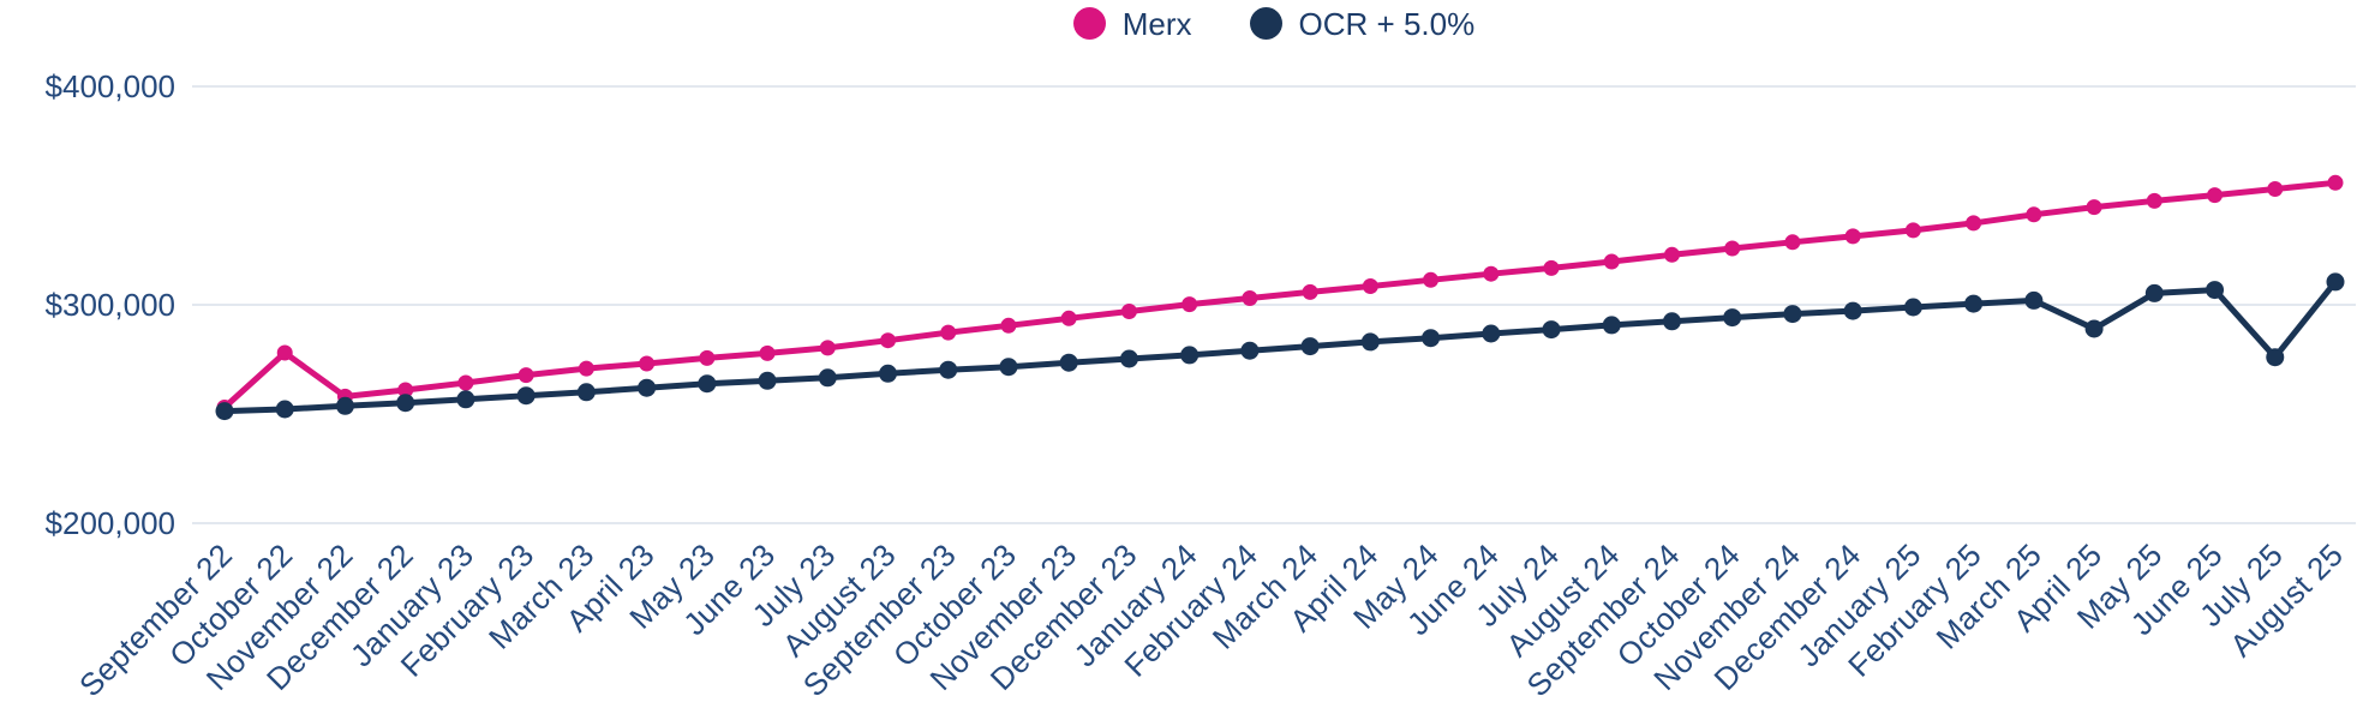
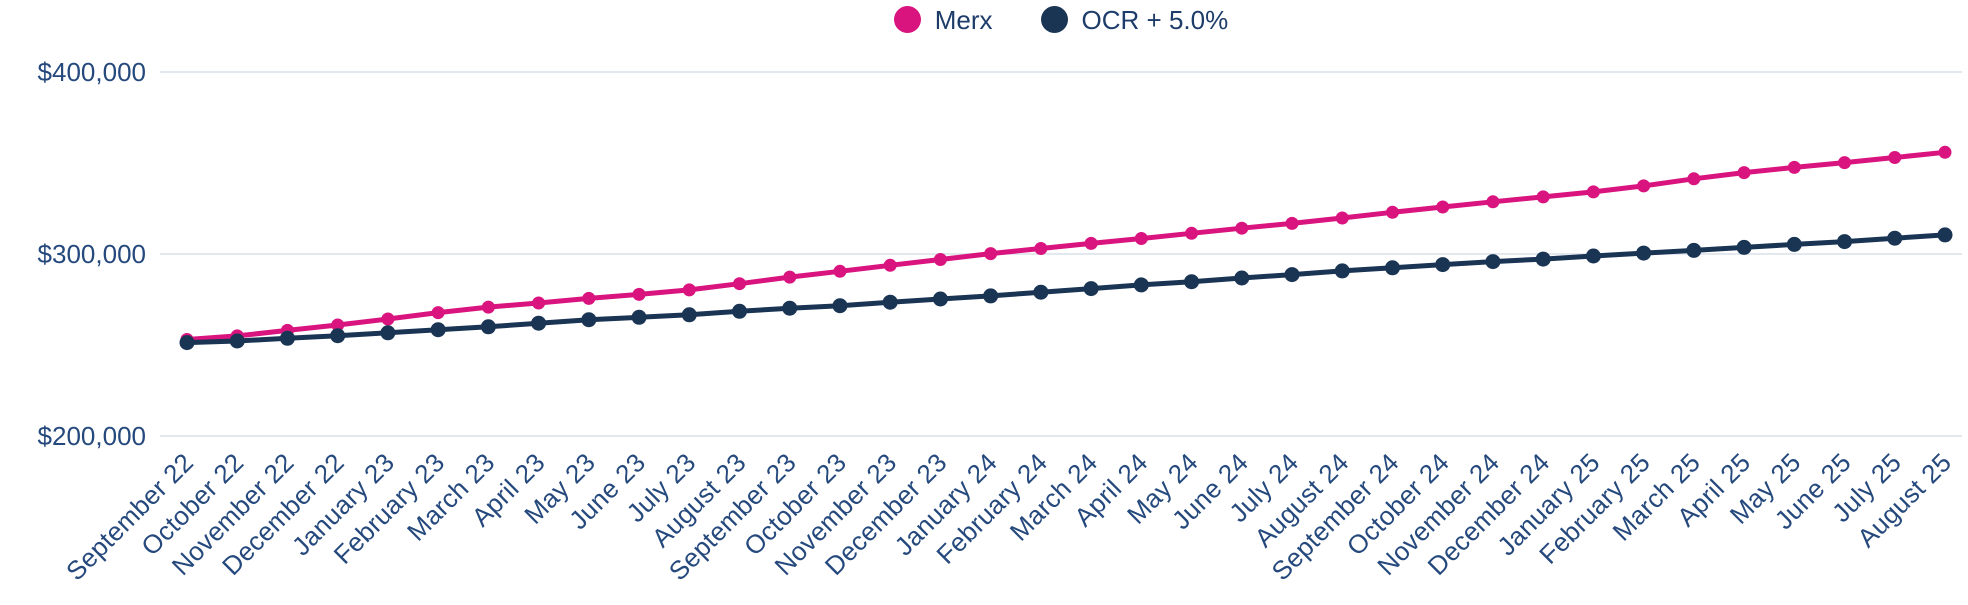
Merx/October 22: $278000 -> $255000
OCR + 5.0%/April 25: $289000 -> $304000
OCR + 5.0%/July 25: $276000 -> $309000
